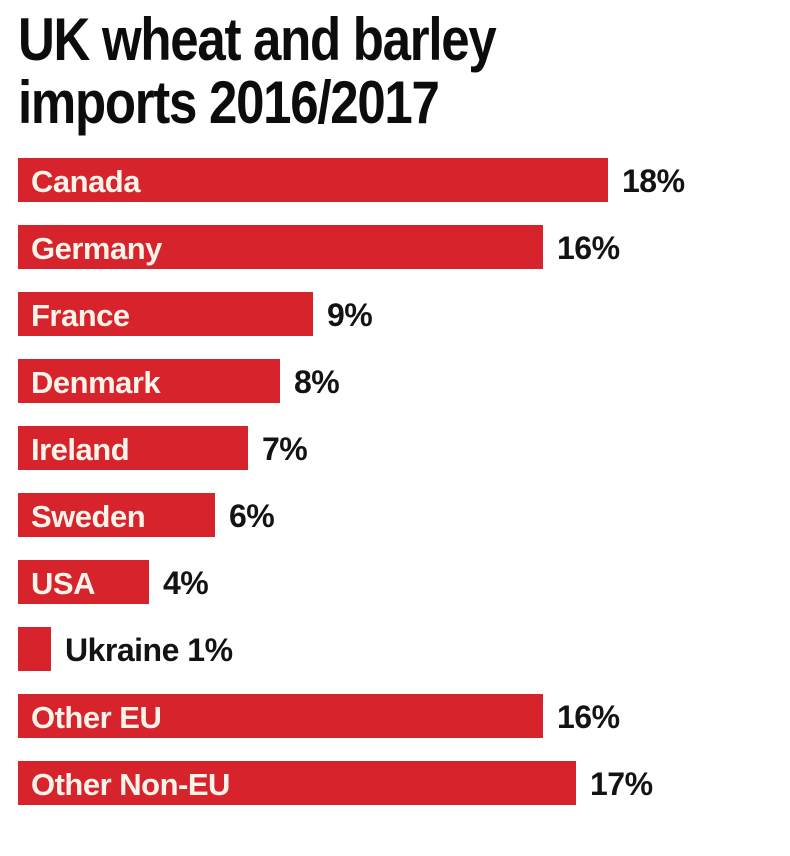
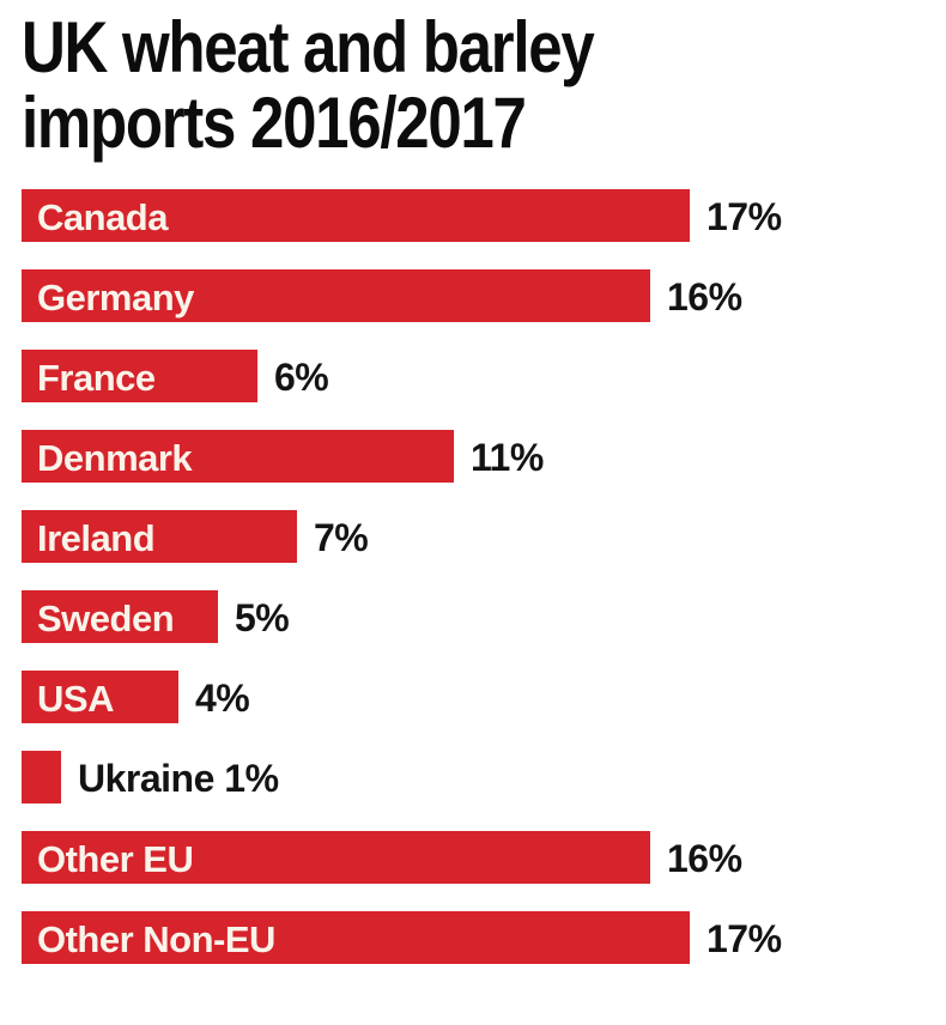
Canada: 18% -> 17%
France: 9% -> 6%
Denmark: 8% -> 11%
Sweden: 6% -> 5%
